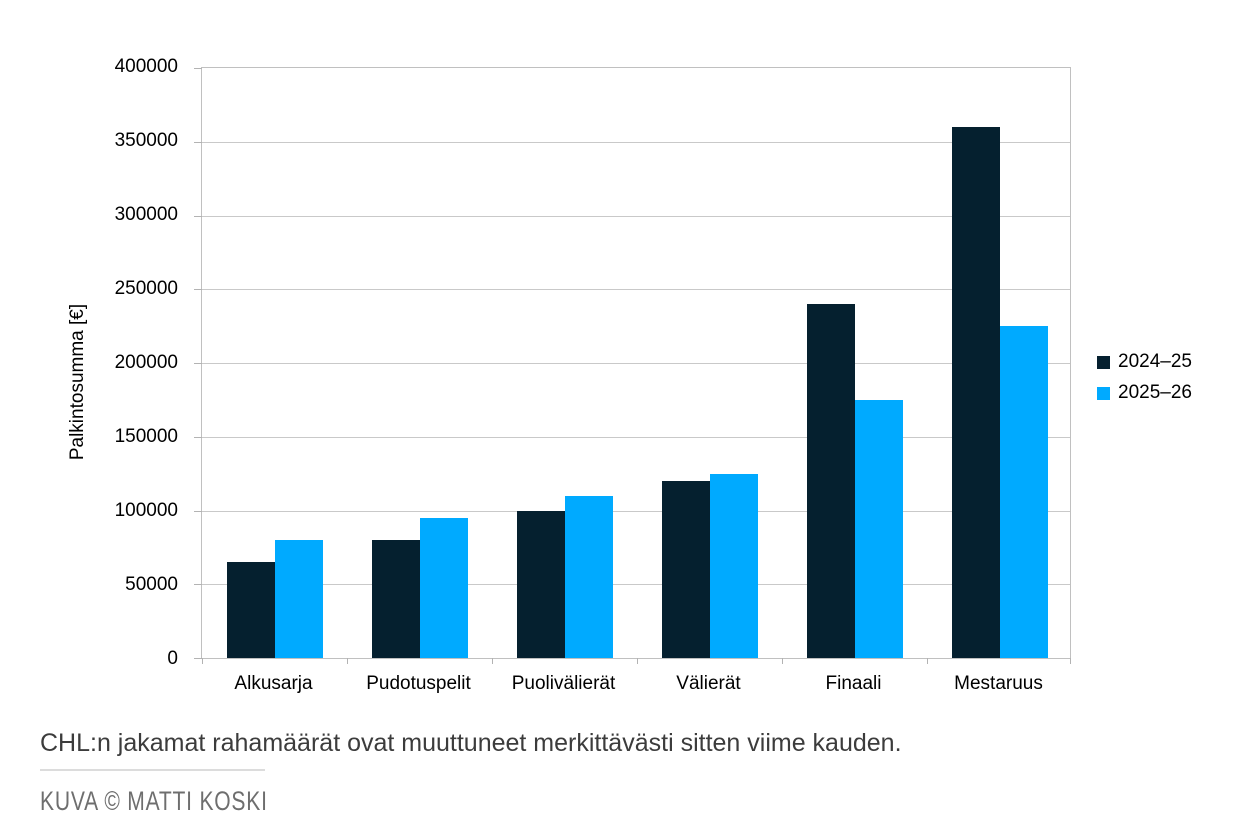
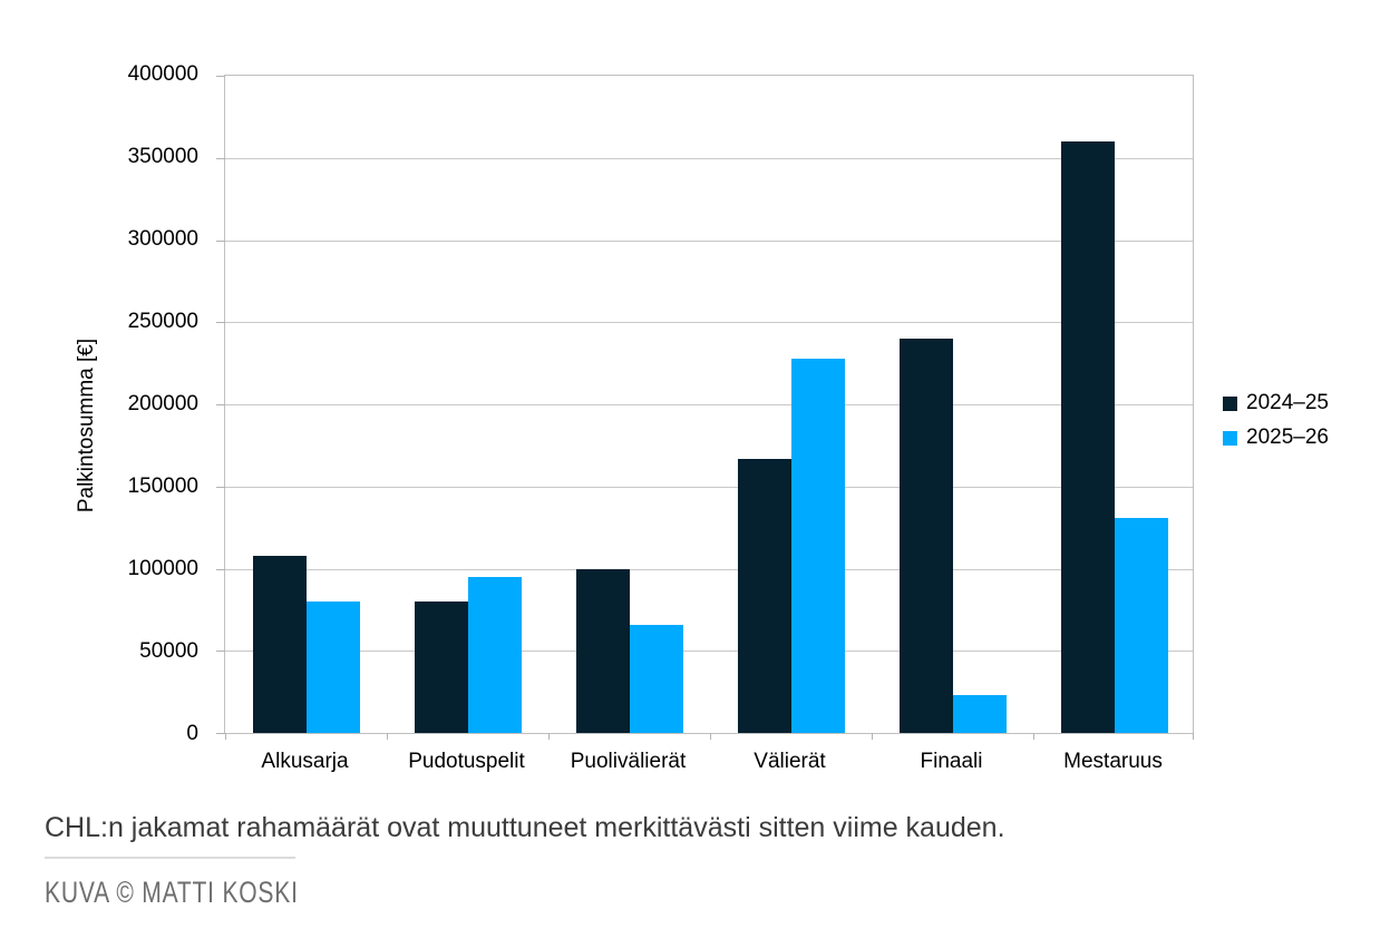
2024–25/Alkusarja: 65000 -> 108000
2025–26/Puolivälierät: 110000 -> 66000
2024–25/Välierät: 120000 -> 167000
2025–26/Välierät: 125000 -> 228000
2025–26/Finaali: 175000 -> 23000
2025–26/Mestaruus: 225000 -> 131000
